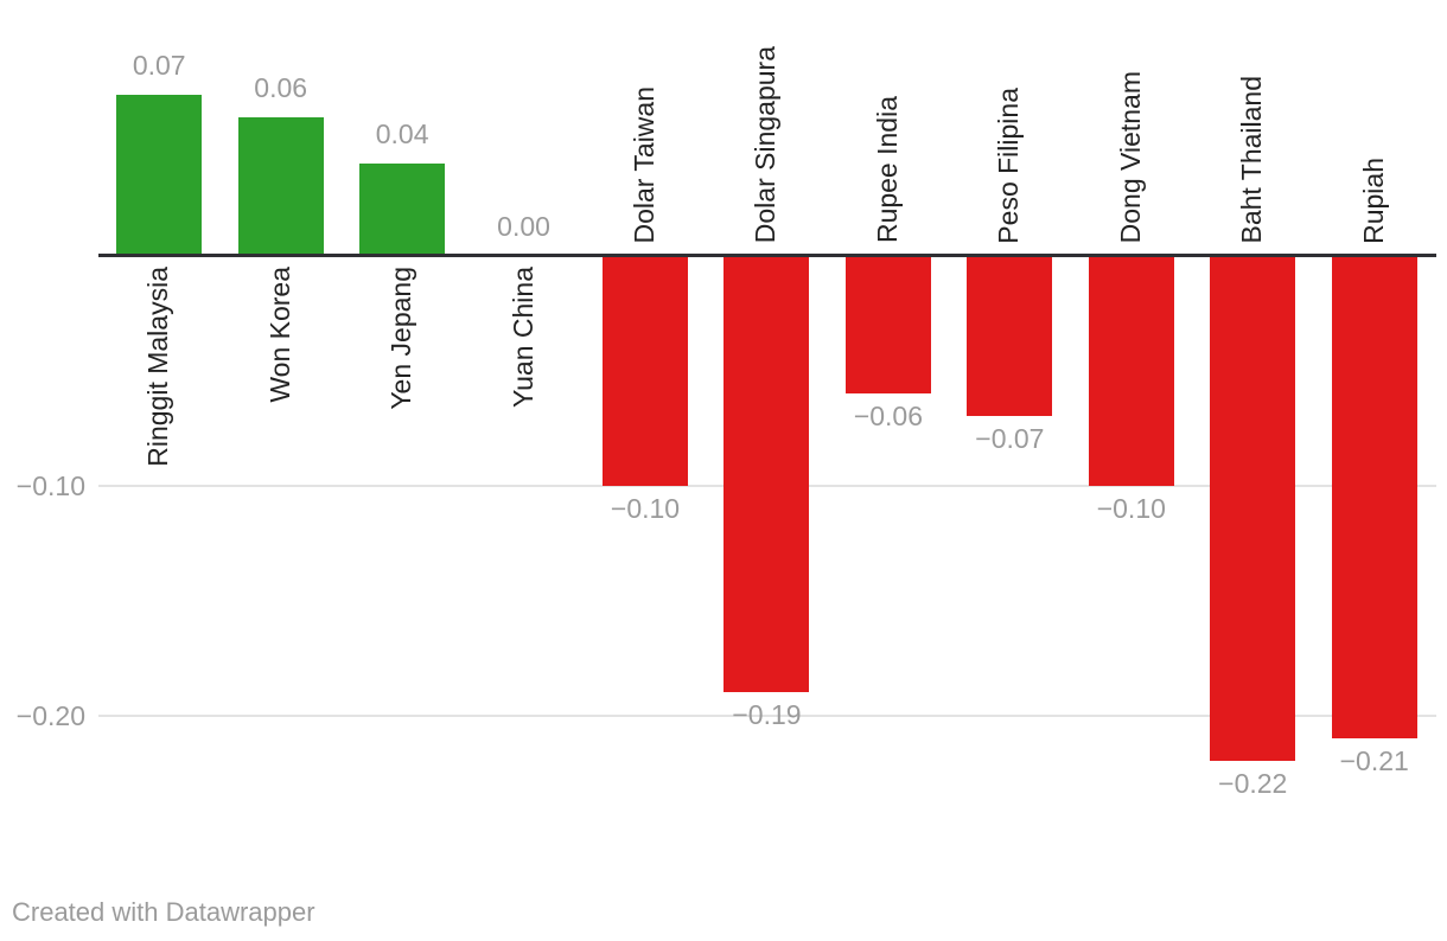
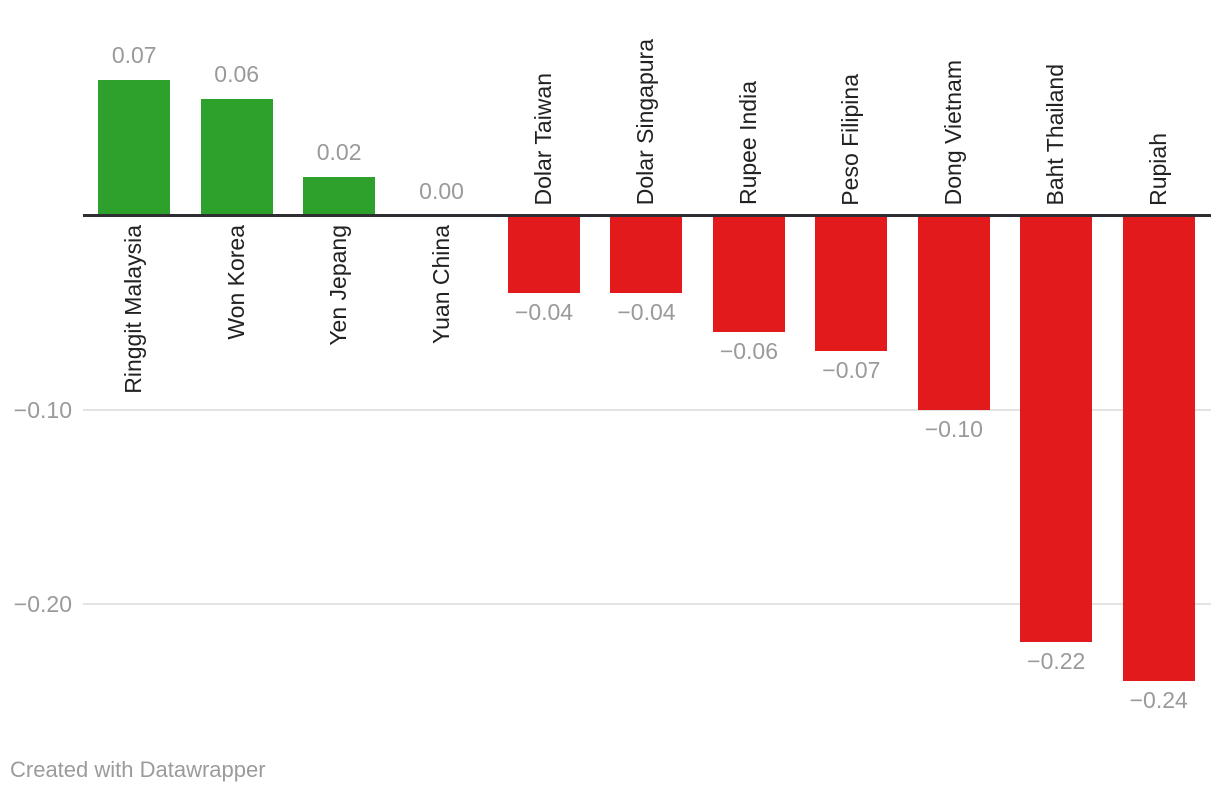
Yen Jepang: 0.04 -> 0.02
Dolar Taiwan: −0.10 -> −0.04
Dolar Singapura: −0.19 -> −0.04
Rupiah: −0.21 -> −0.24
